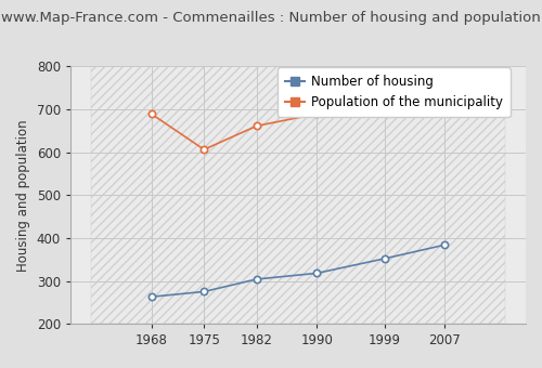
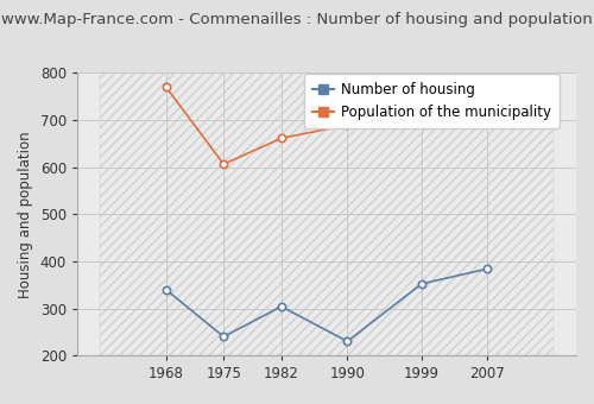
Number of housing/1968: 263 -> 340
Population of the municipality/1968: 689 -> 770
Number of housing/1975: 275 -> 240
Number of housing/1990: 318 -> 230
